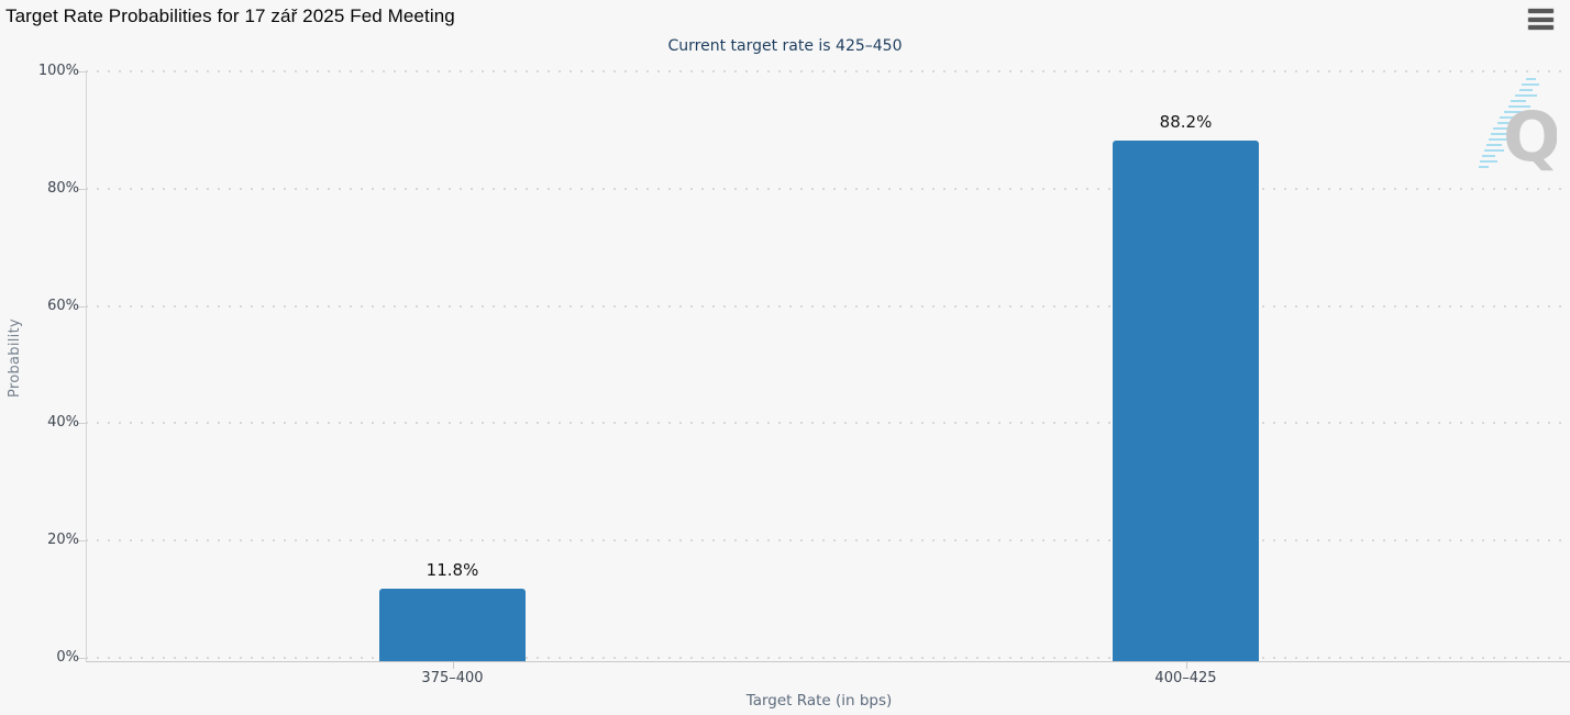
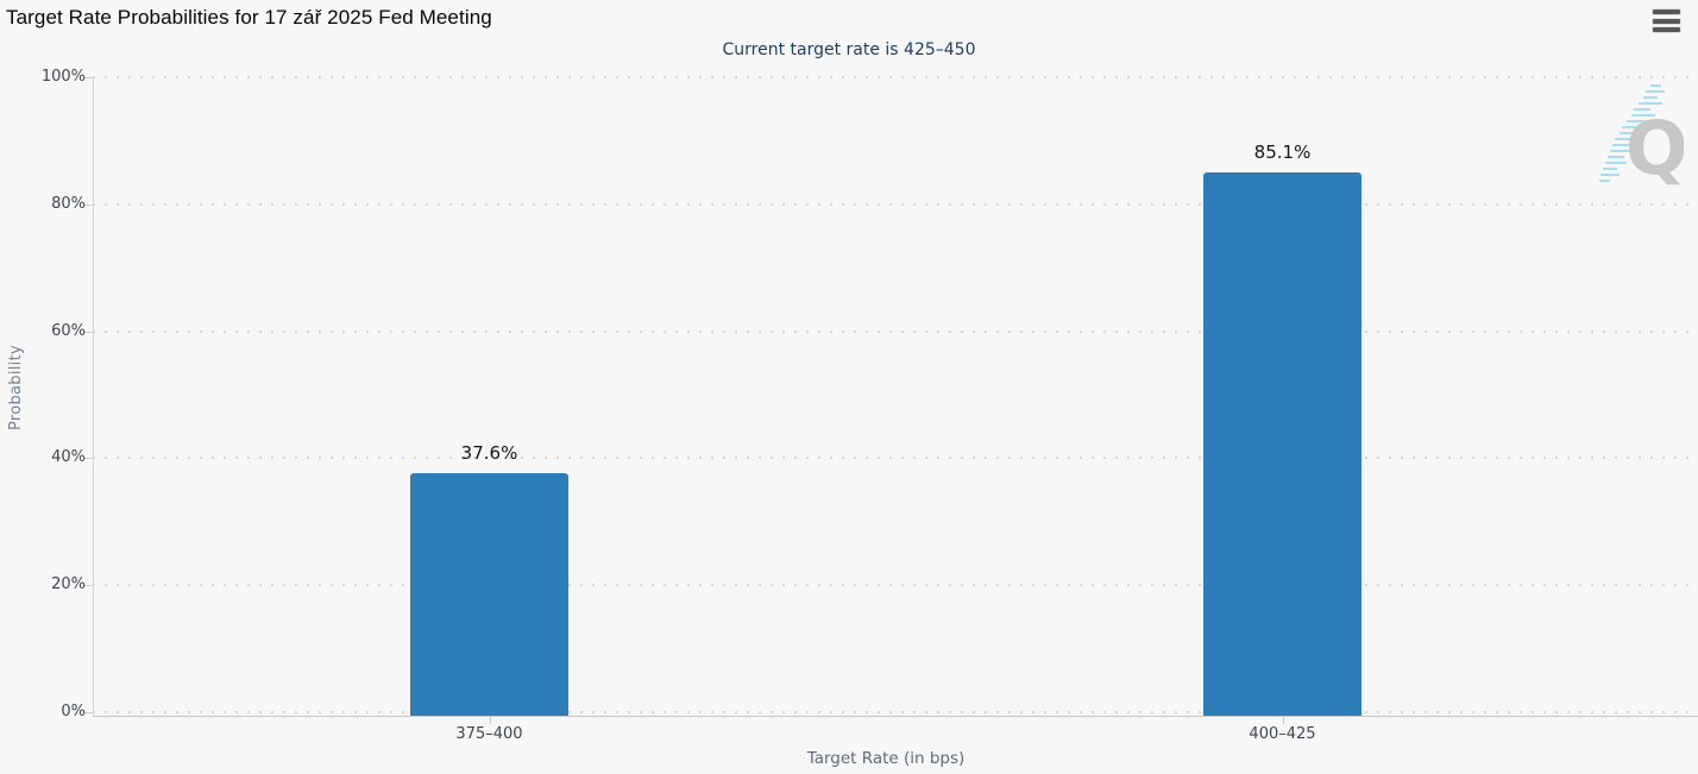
375–400: 11.8% -> 37.6%
400–425: 88.2% -> 85.1%
